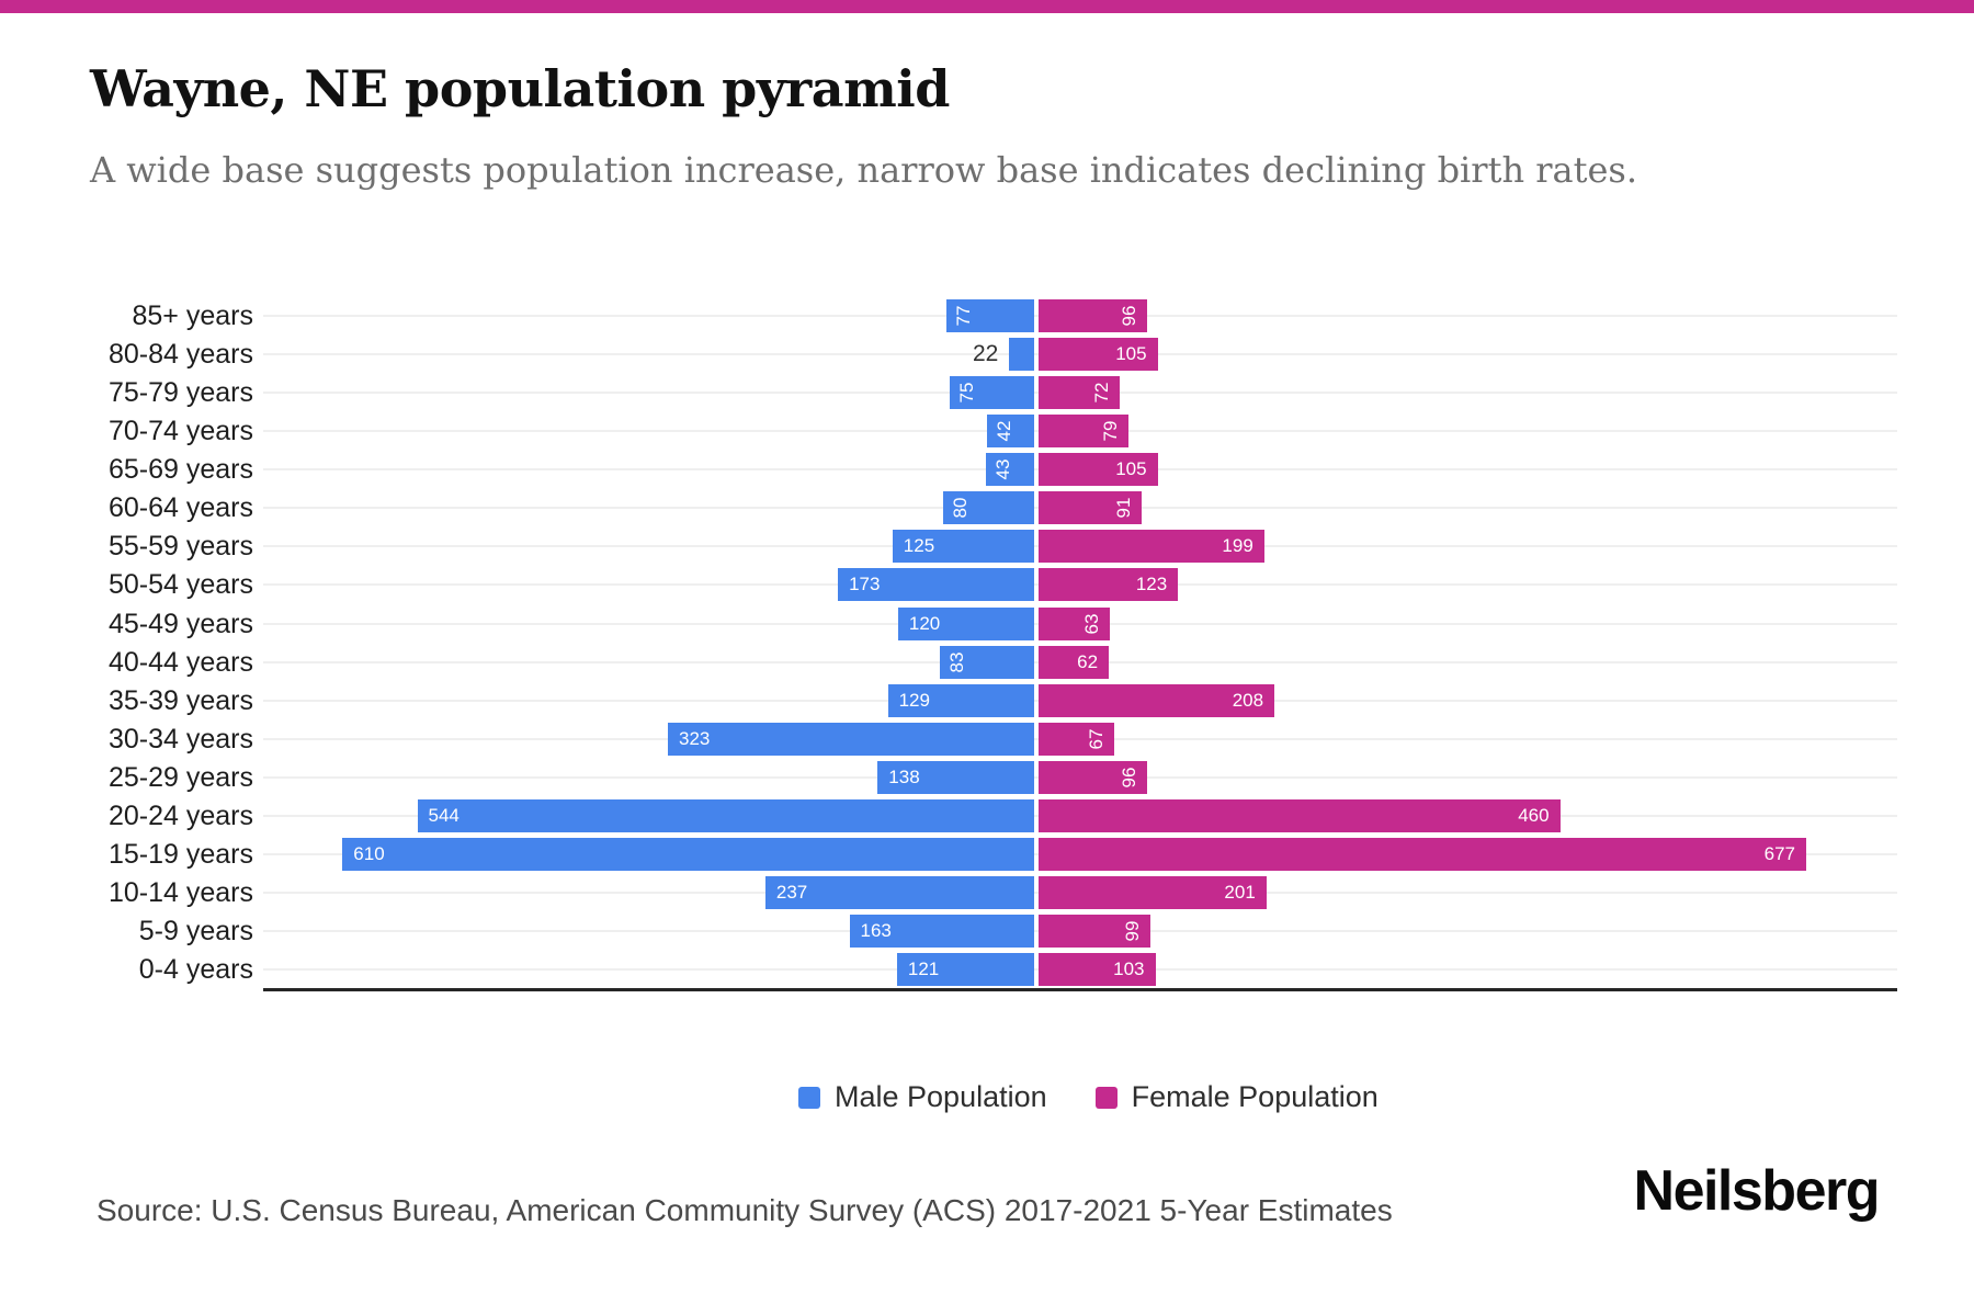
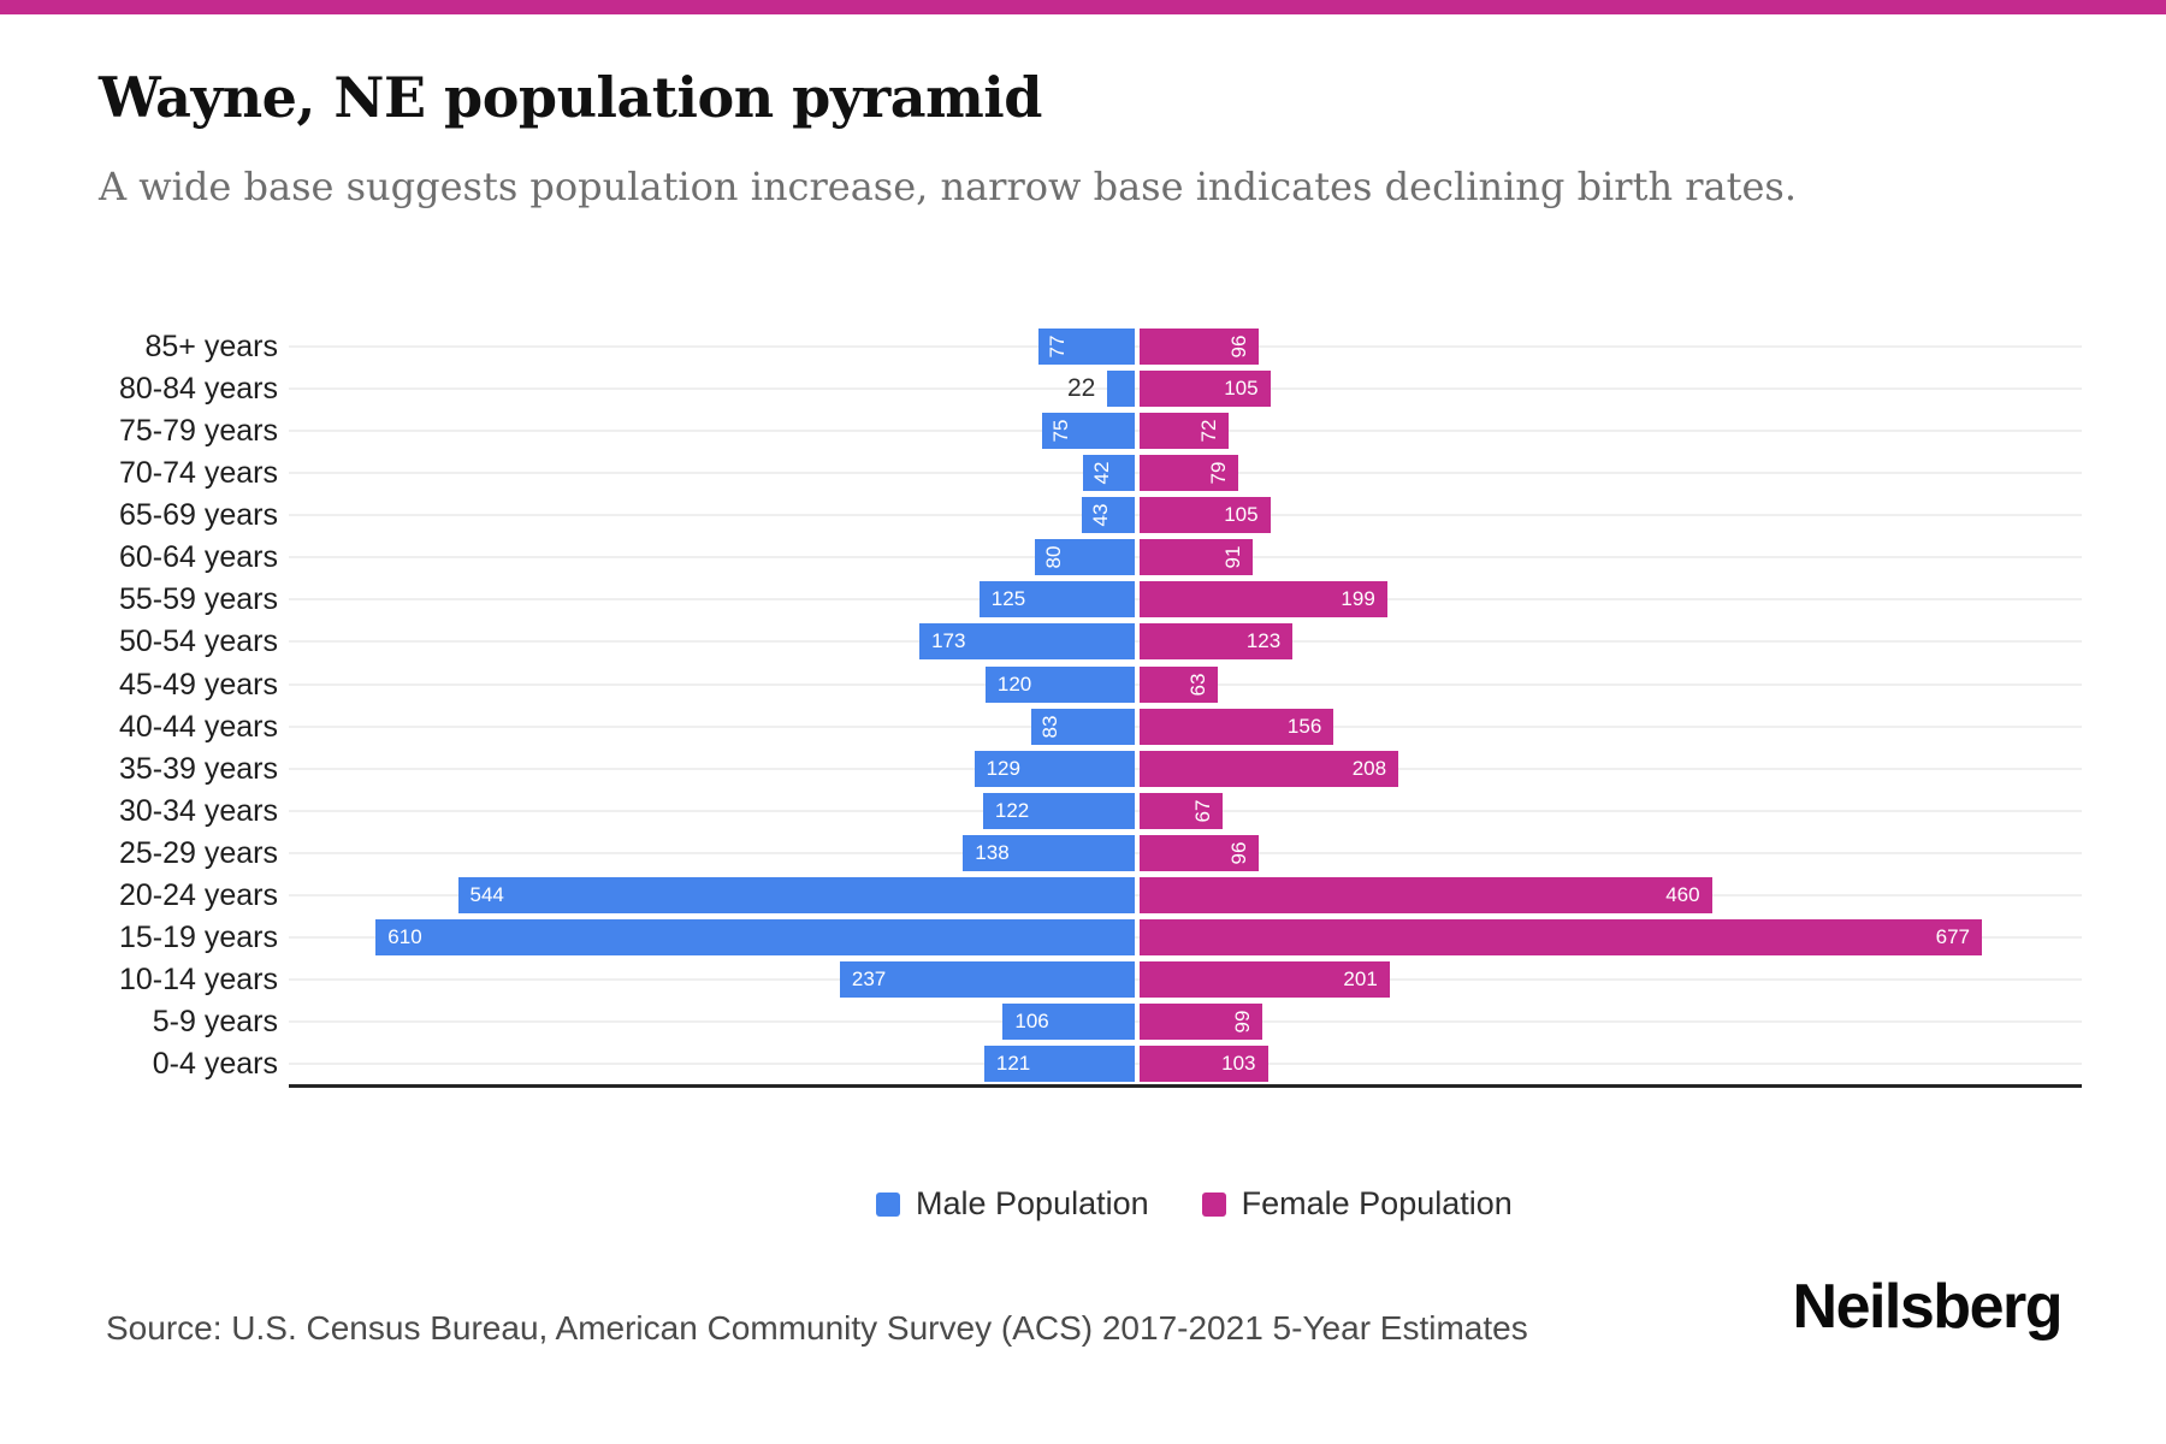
Female Population/40-44 years: 62 -> 156
Male Population/30-34 years: 323 -> 122
Male Population/5-9 years: 163 -> 106
